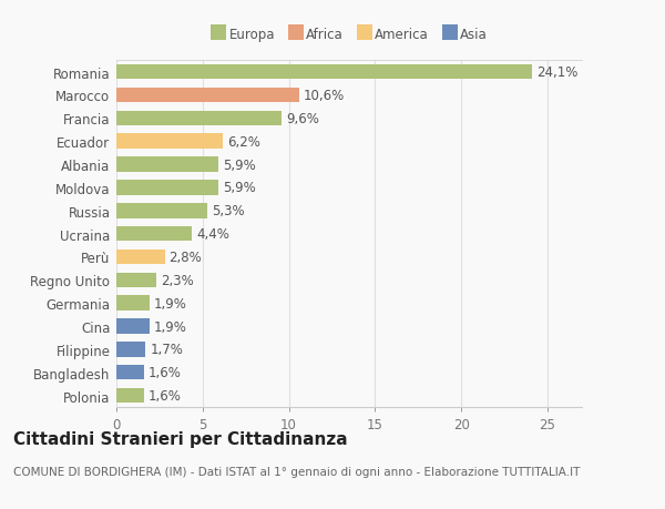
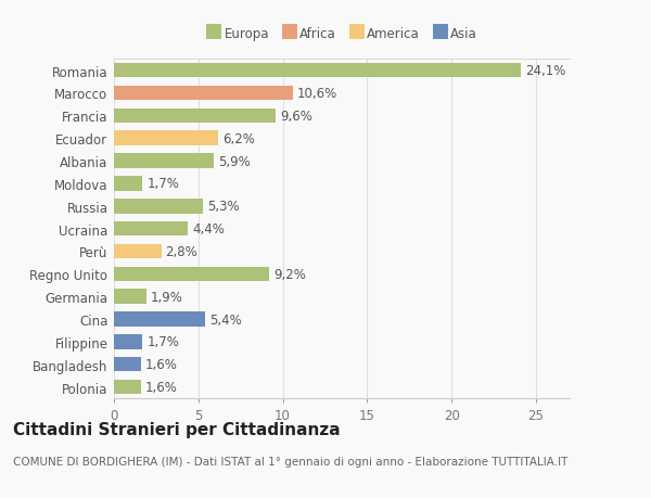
Moldova: 5,9% -> 1,7%
Regno Unito: 2,3% -> 9,2%
Cina: 1,9% -> 5,4%
